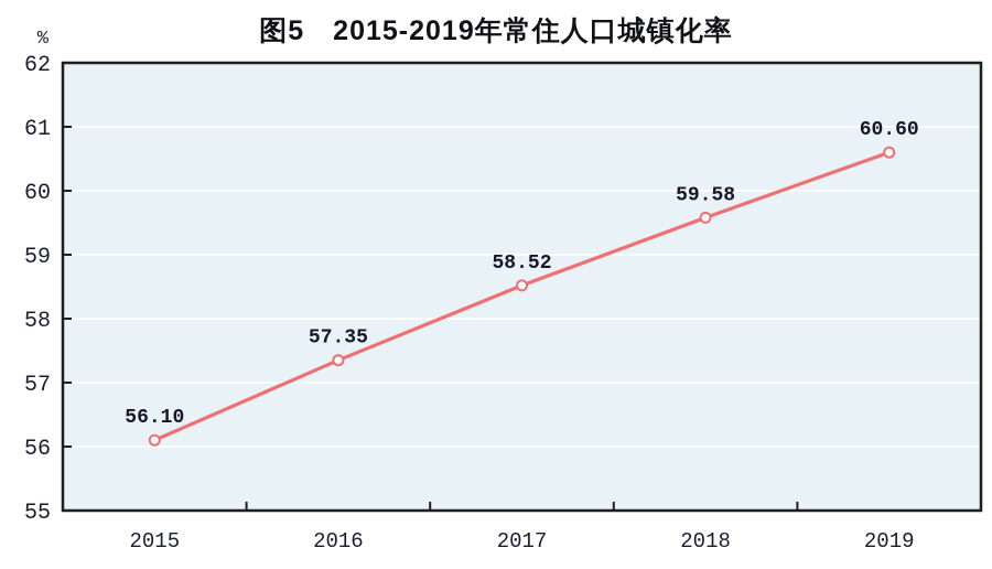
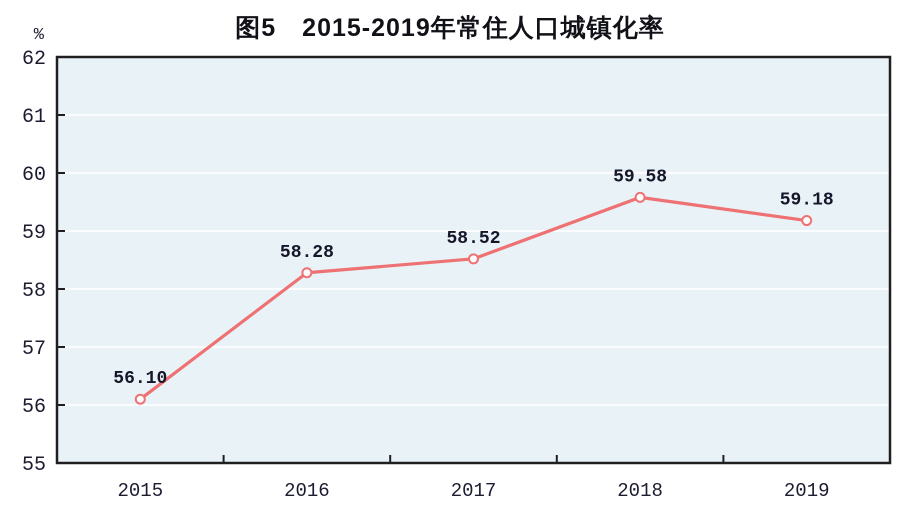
2016: 57.35 -> 58.28
2019: 60.60 -> 59.18
